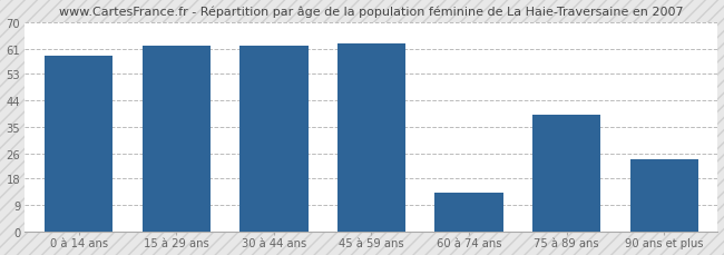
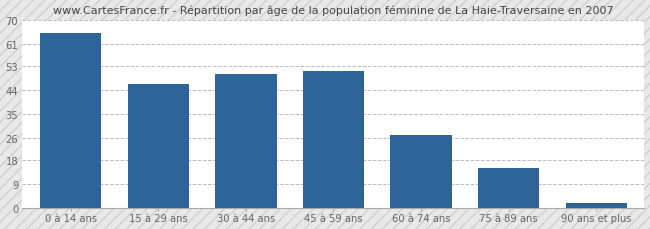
0 à 14 ans: 59 -> 65
15 à 29 ans: 62 -> 46
30 à 44 ans: 62 -> 50
45 à 59 ans: 63 -> 51
60 à 74 ans: 13 -> 27
75 à 89 ans: 39 -> 15
90 ans et plus: 24 -> 2
